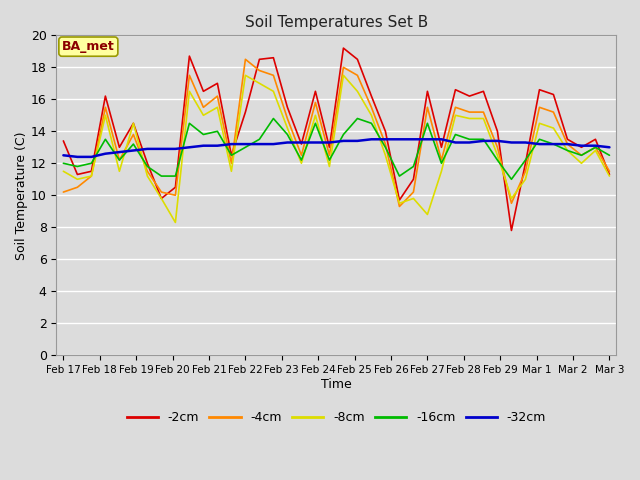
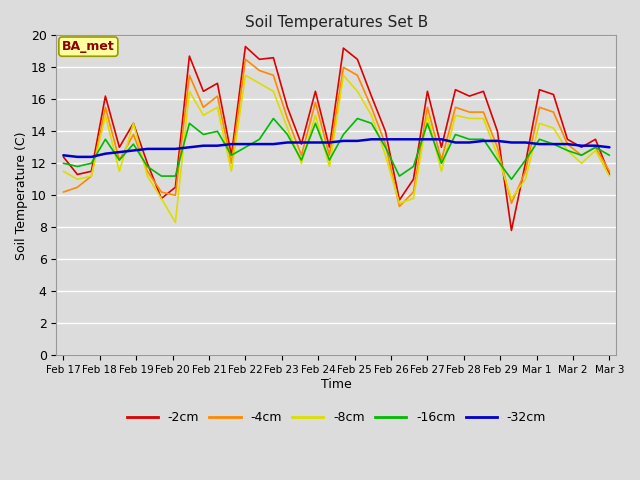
-2cm/Feb 17: 13.4 -> 12.4
-2cm/Feb 22: 15.2 -> 19.3
-8cm/Feb 27: 8.8 -> 15.0
